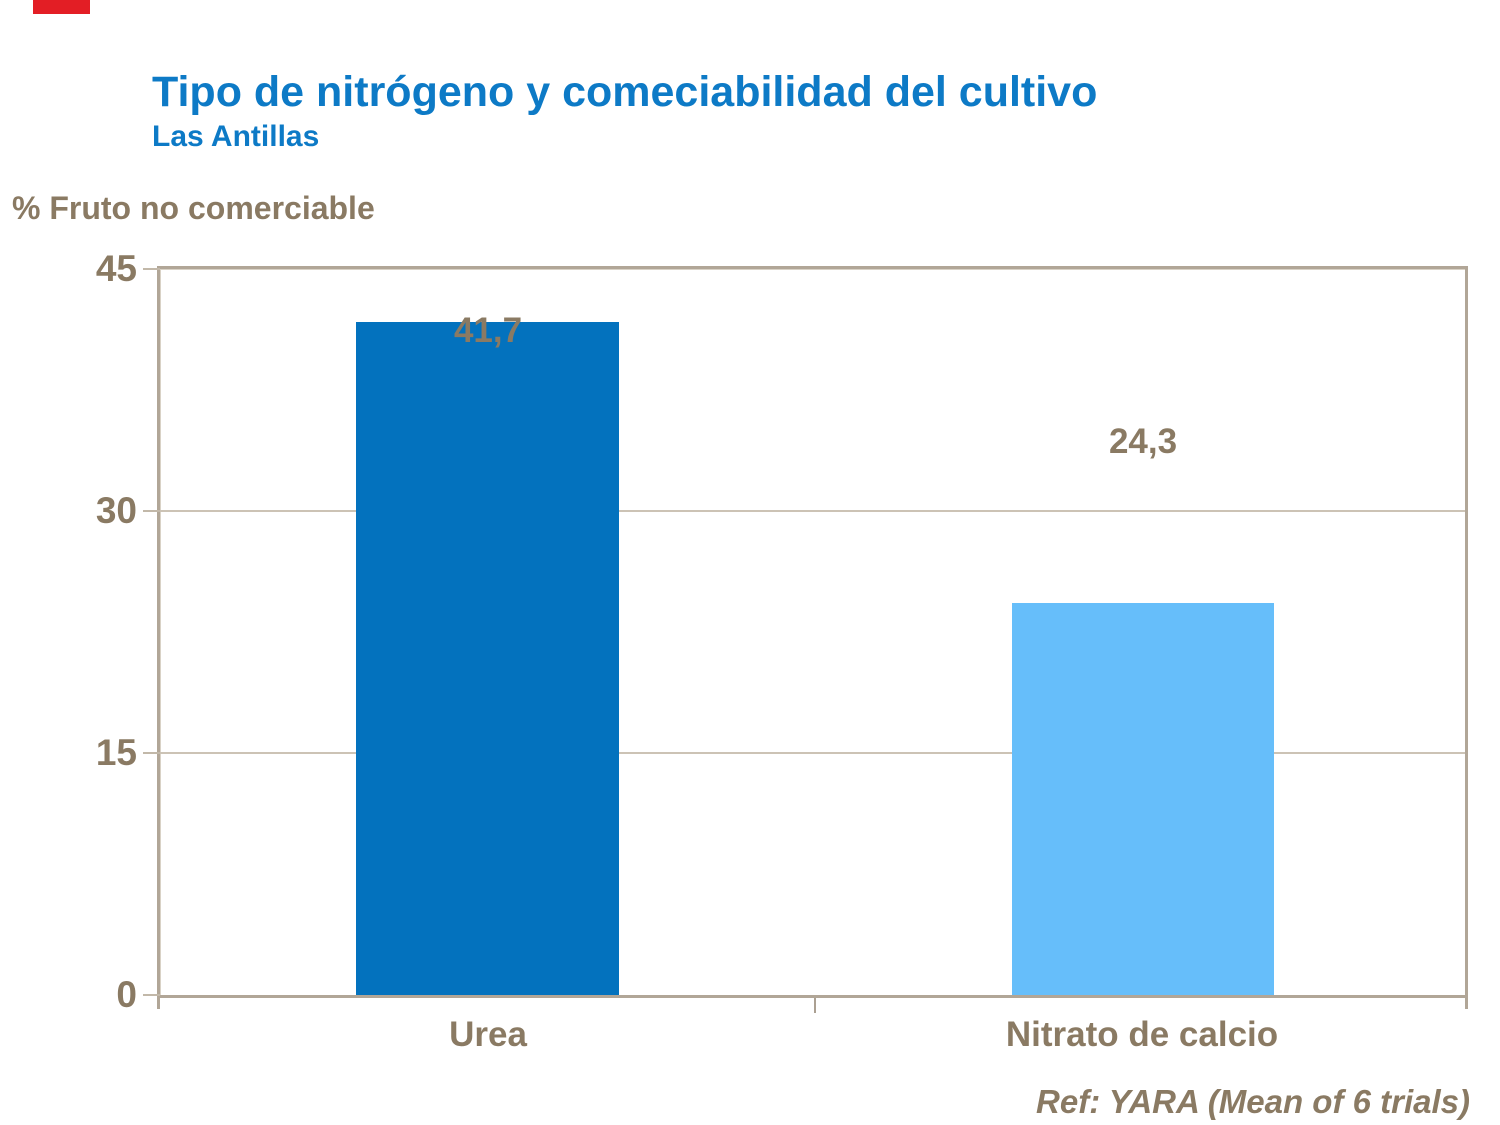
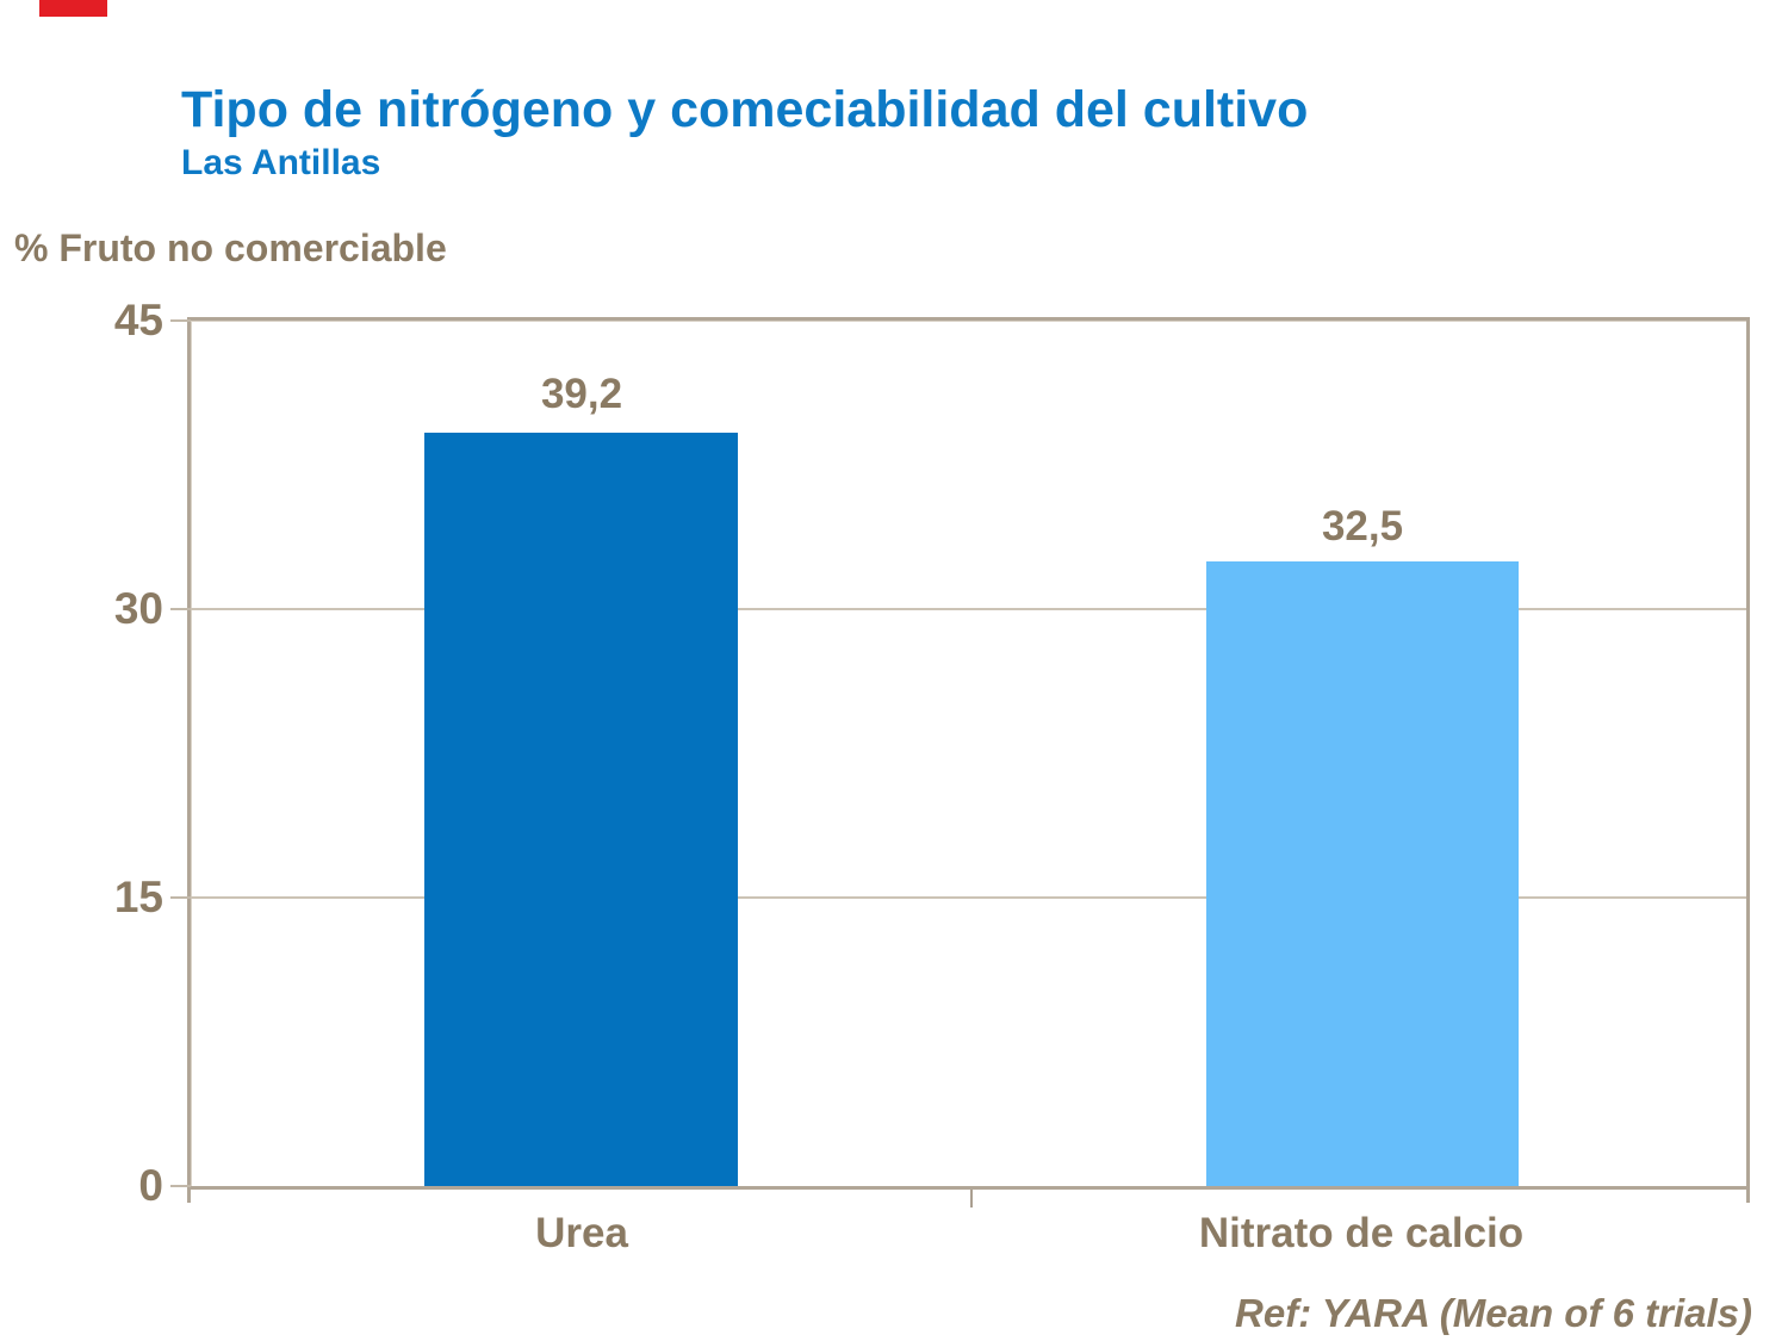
Urea: 41,7 -> 39,2
Nitrato de calcio: 24,3 -> 32,5
